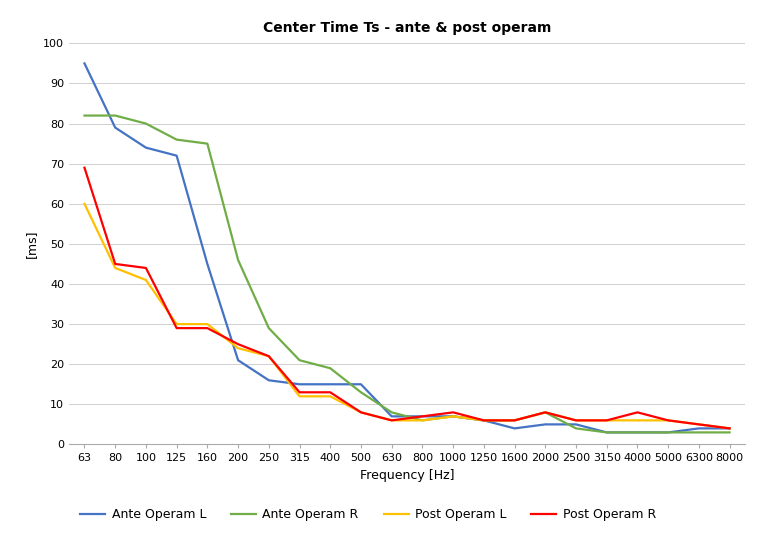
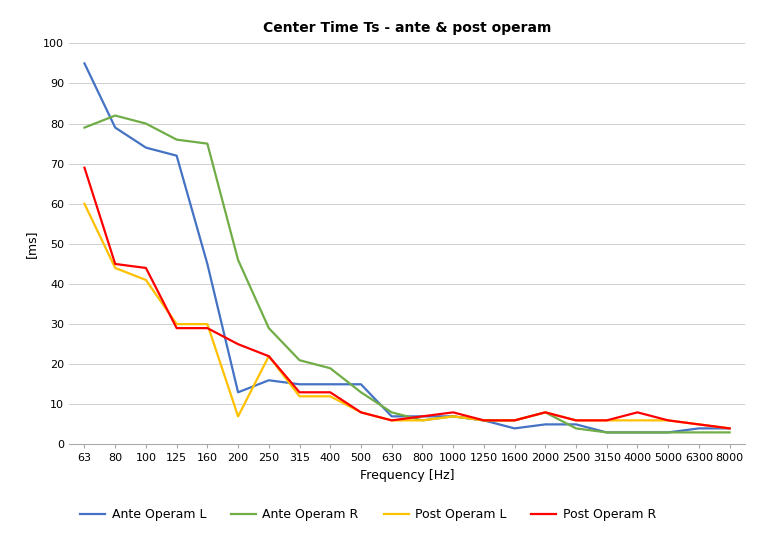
Ante Operam R/63: 82 -> 79
Ante Operam L/200: 21 -> 13
Post Operam L/200: 24 -> 7
